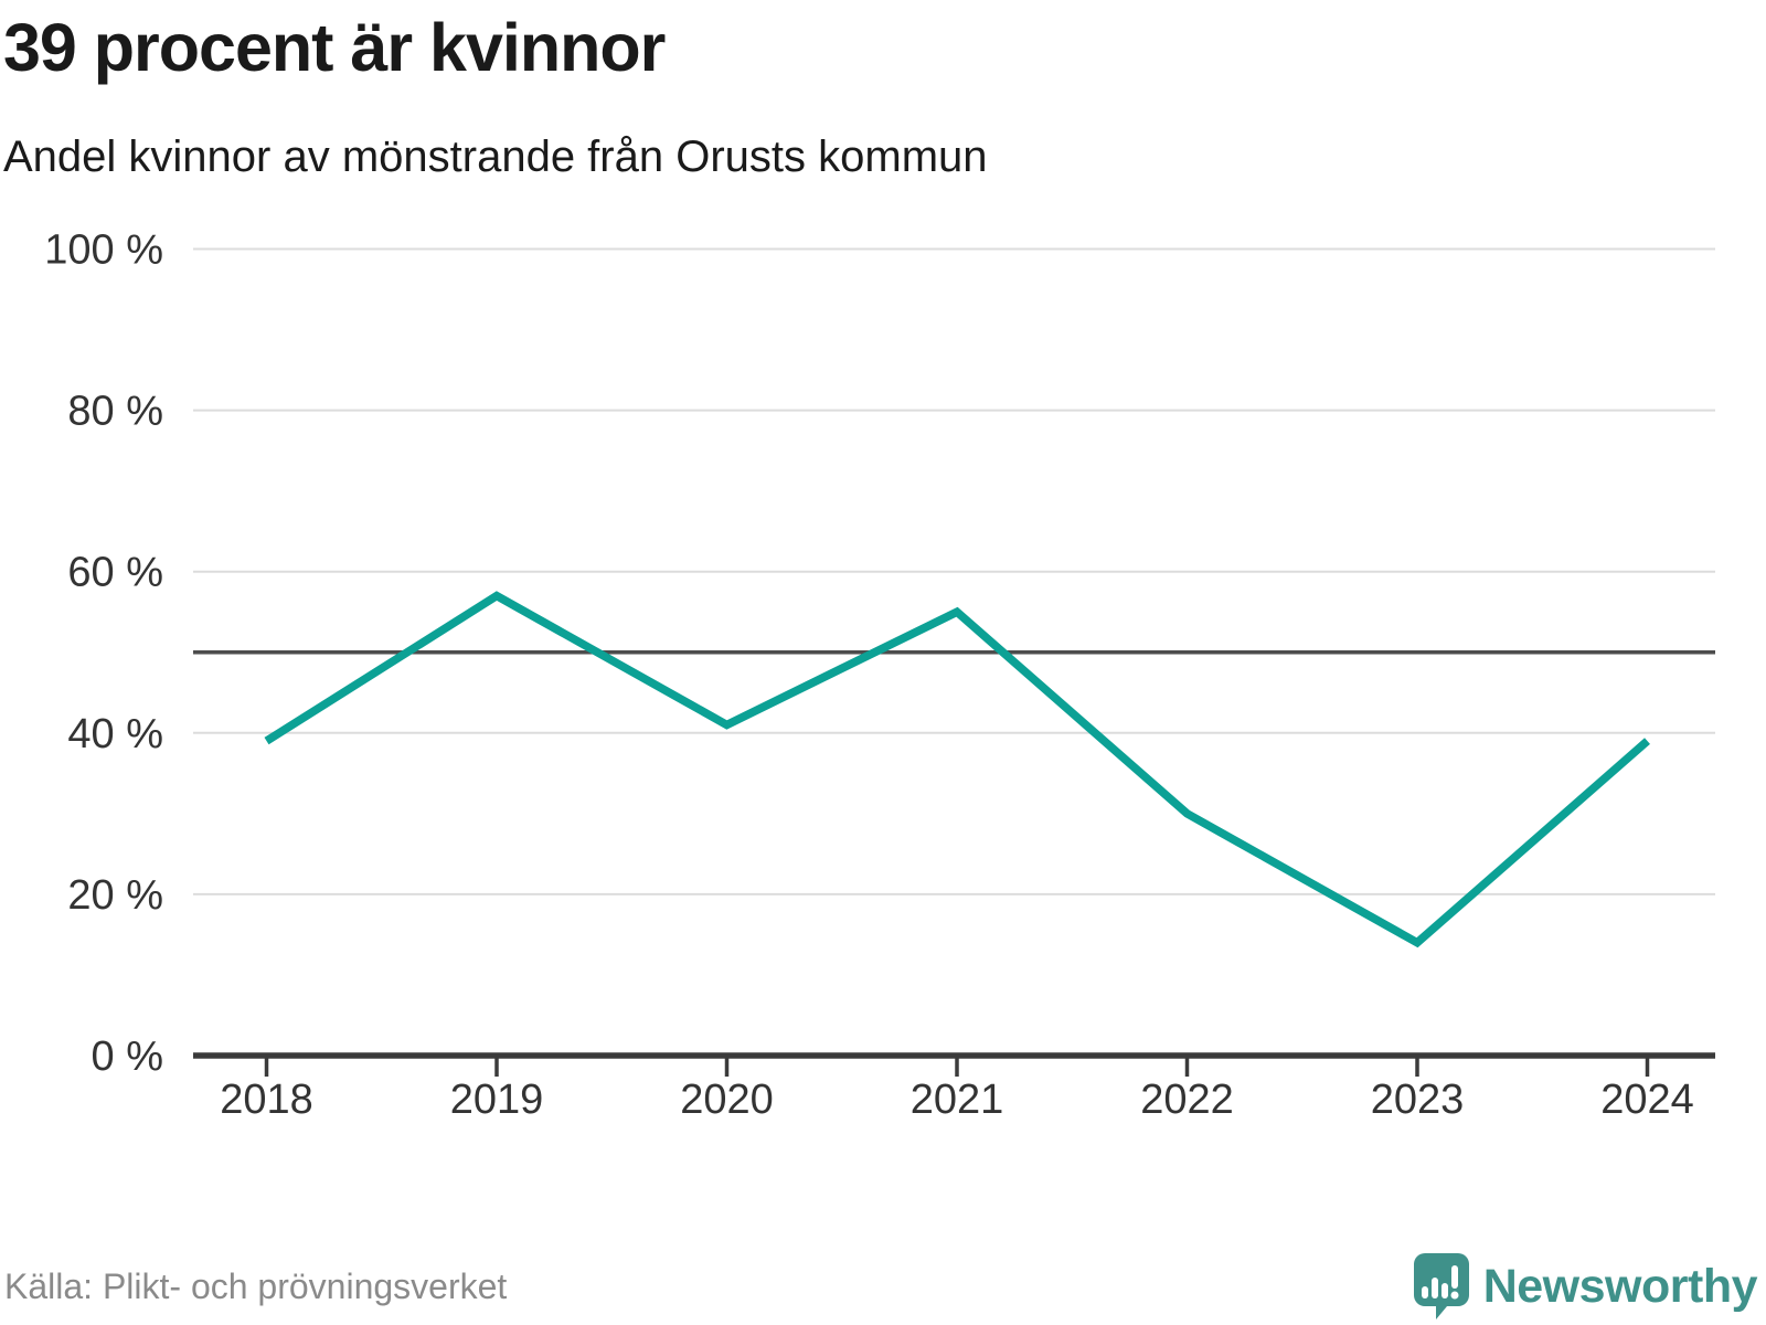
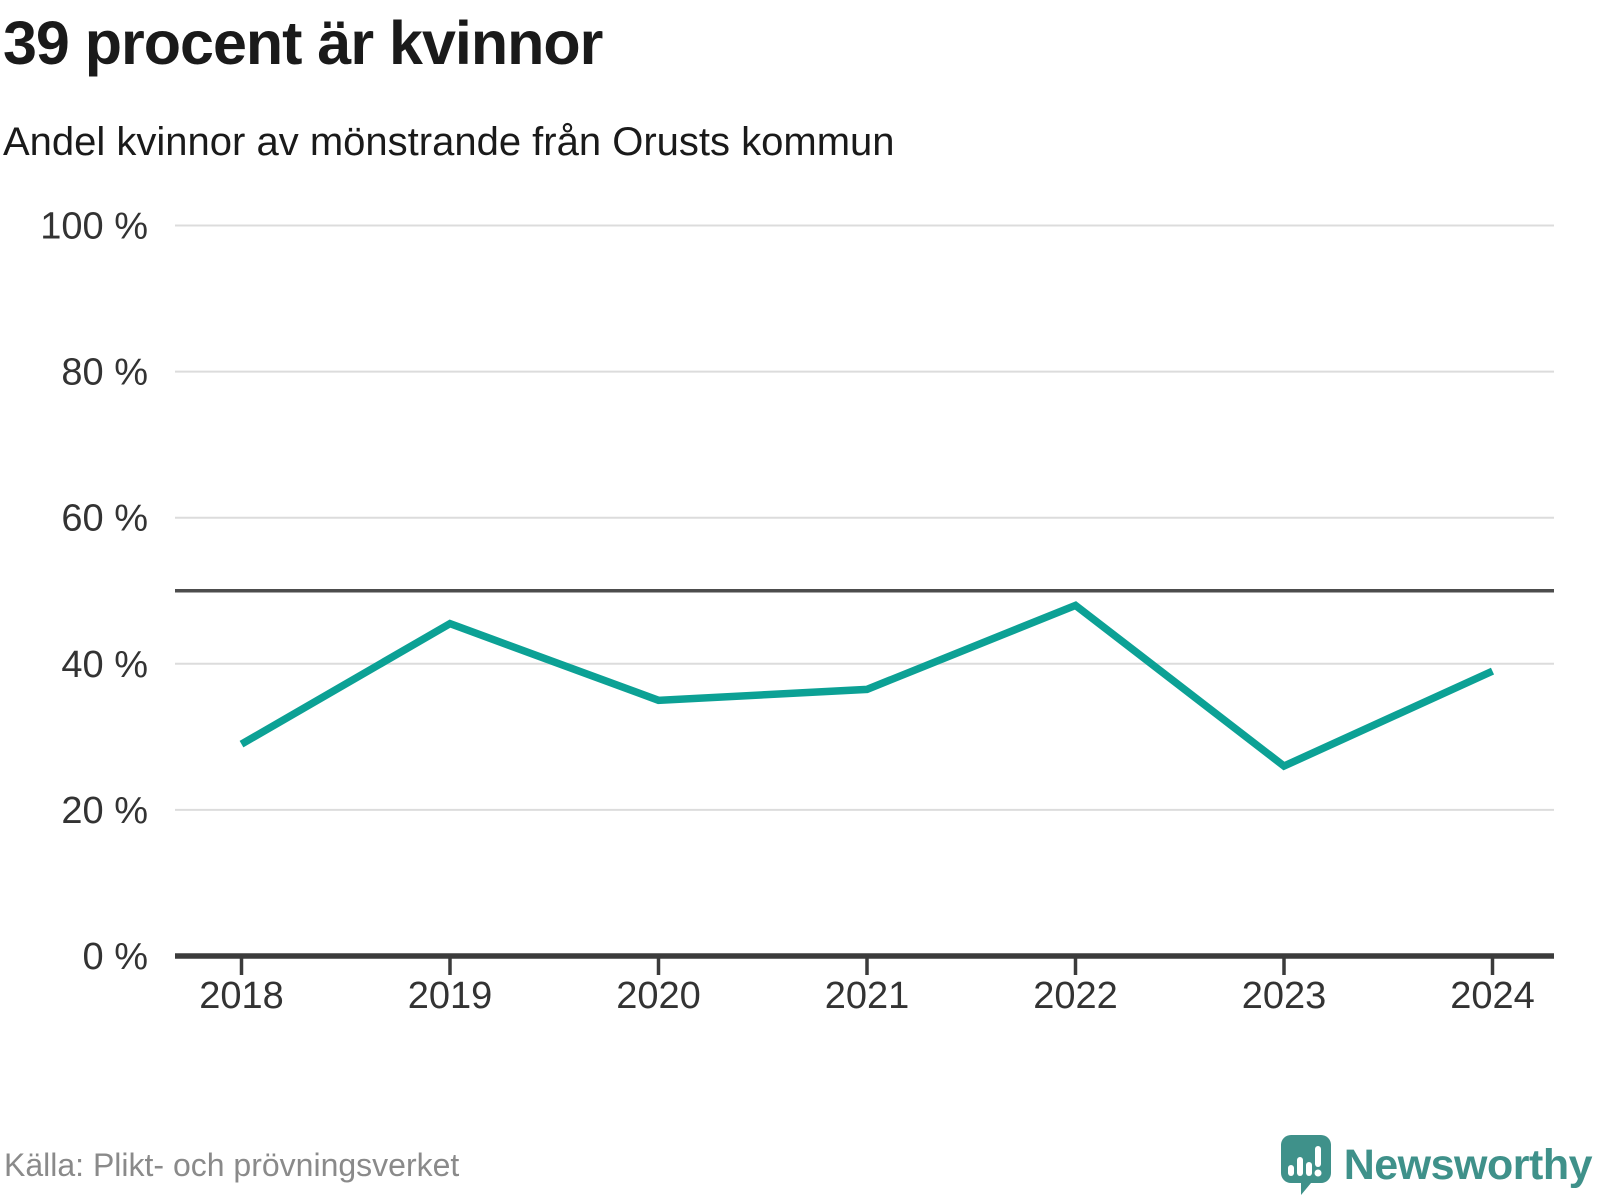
2018: 39% -> 29%
2019: 57% -> 46%
2020: 41% -> 35%
2021: 55% -> 36%
2022: 30% -> 48%
2023: 14% -> 26%
